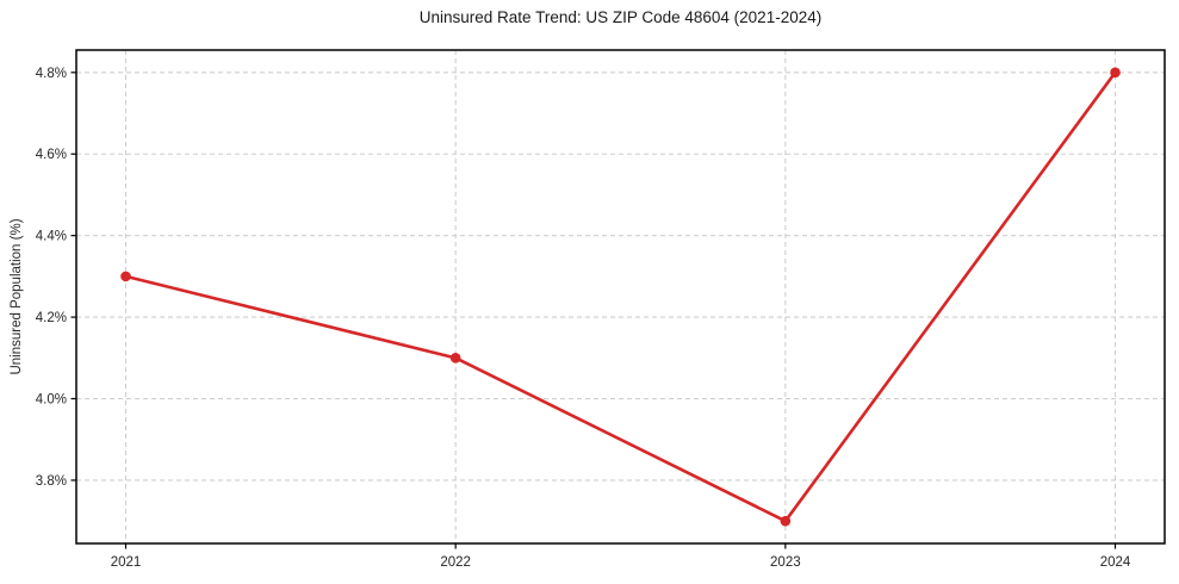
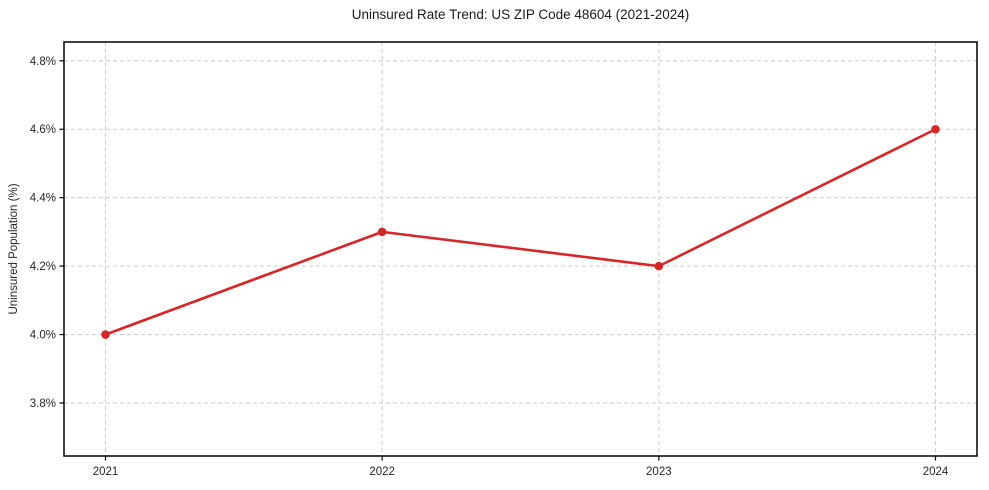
2021: 4.3% -> 4.0%
2022: 4.1% -> 4.3%
2023: 3.7% -> 4.2%
2024: 4.8% -> 4.6%
